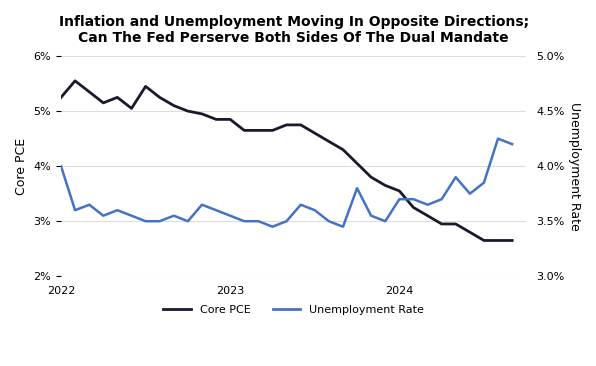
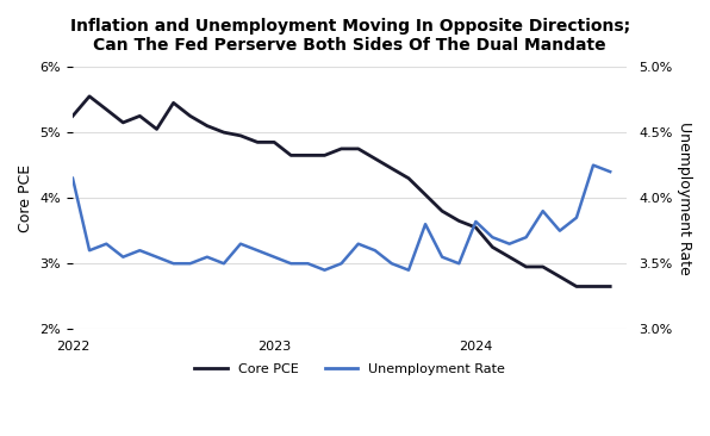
Unemployment Rate/2022: 4.00% -> 4.15%
Unemployment Rate/2024: 3.70% -> 3.82%
